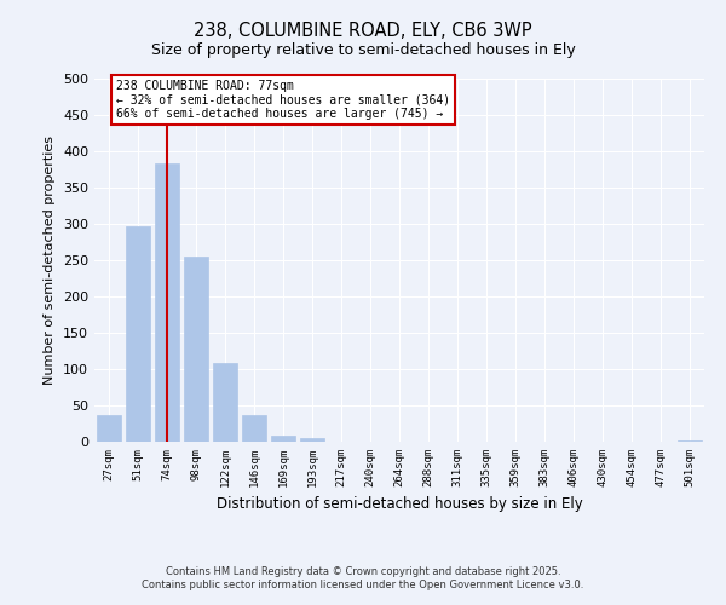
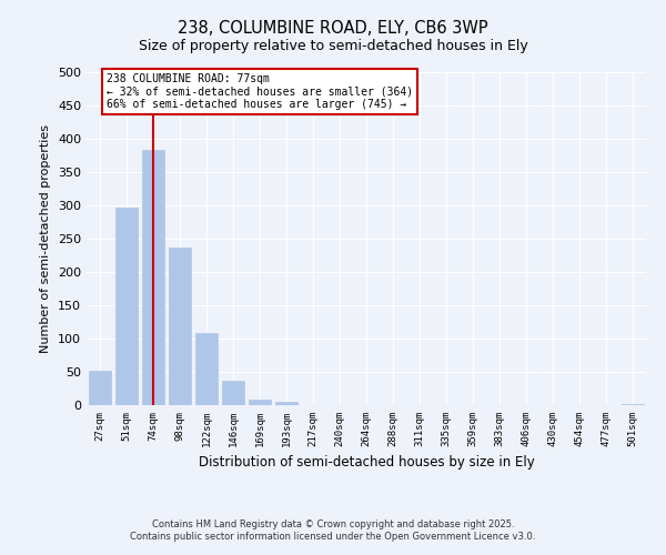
27sqm: 36 -> 52
98sqm: 255 -> 236
